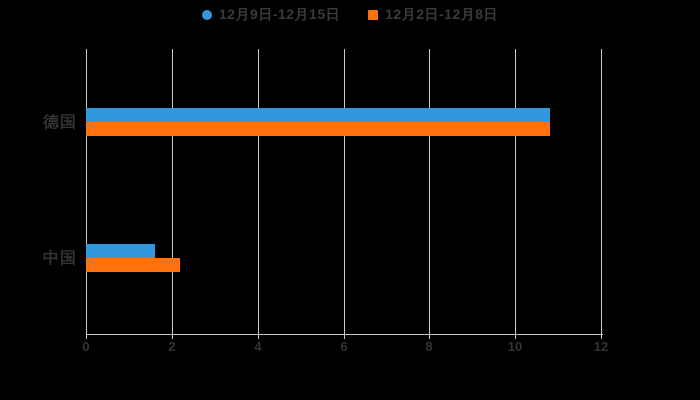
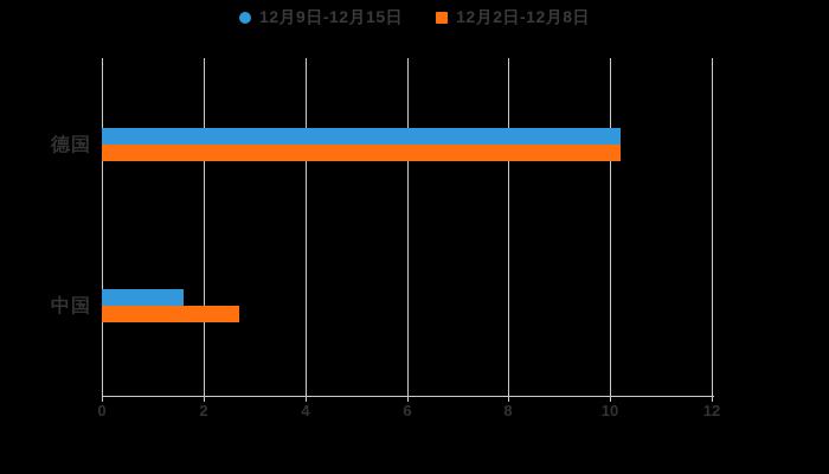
12月9日-12月15日/德国: 10.8 -> 10.2
12月2日-12月8日/德国: 10.8 -> 10.2
12月2日-12月8日/中国: 2.2 -> 2.7
